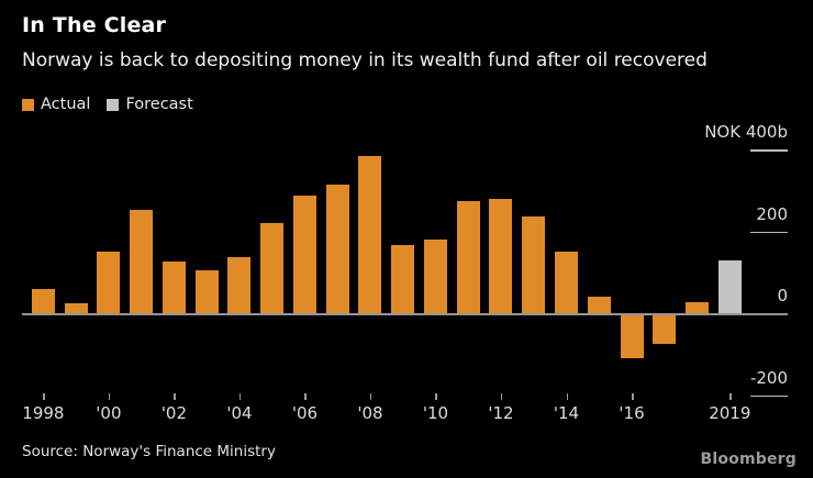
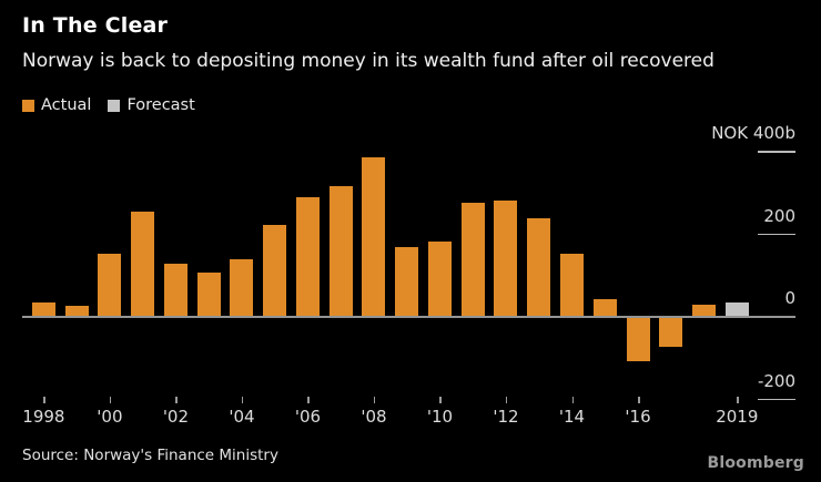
1998: 60 -> 30
2019: 130 -> 30
